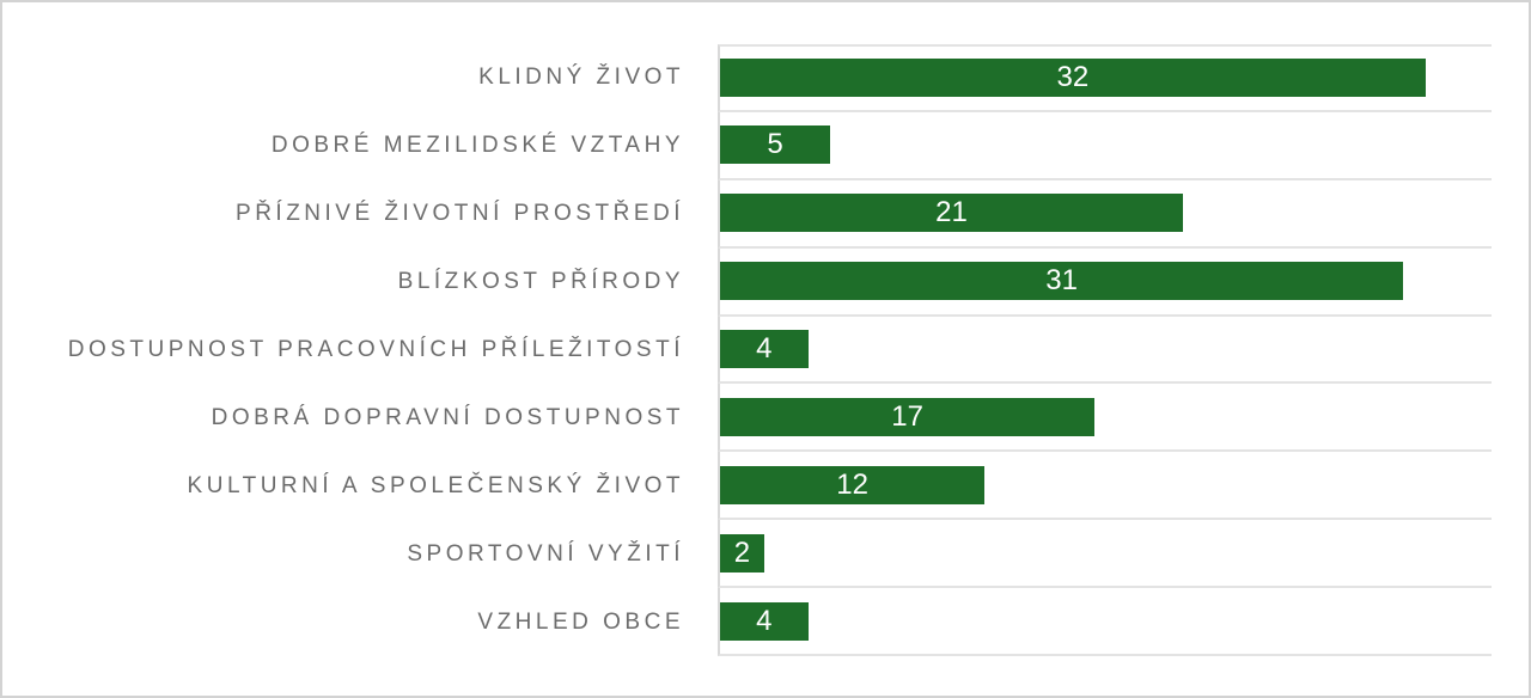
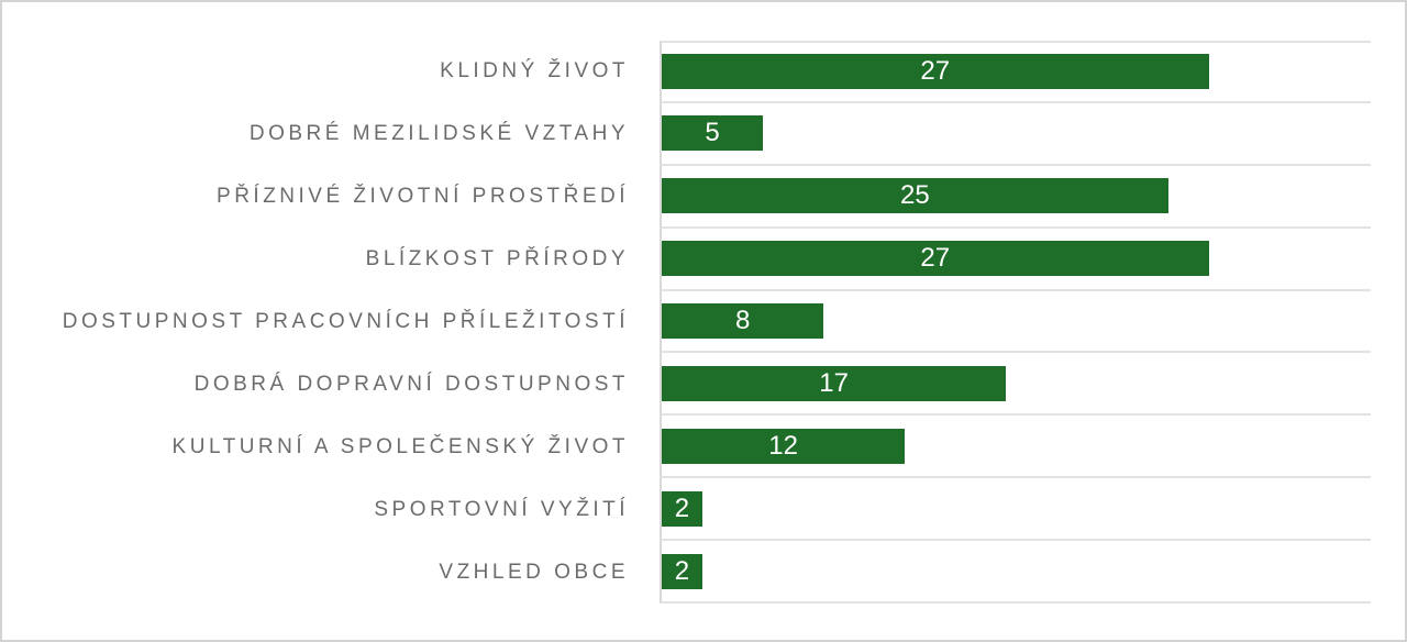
KLIDNÝ ŽIVOT: 32 -> 27
PŘÍZNIVÉ ŽIVOTNÍ PROSTŘEDÍ: 21 -> 25
BLÍZKOST PŘÍRODY: 31 -> 27
DOSTUPNOST PRACOVNÍCH PŘÍLEŽITOSTÍ: 4 -> 8
VZHLED OBCE: 4 -> 2
